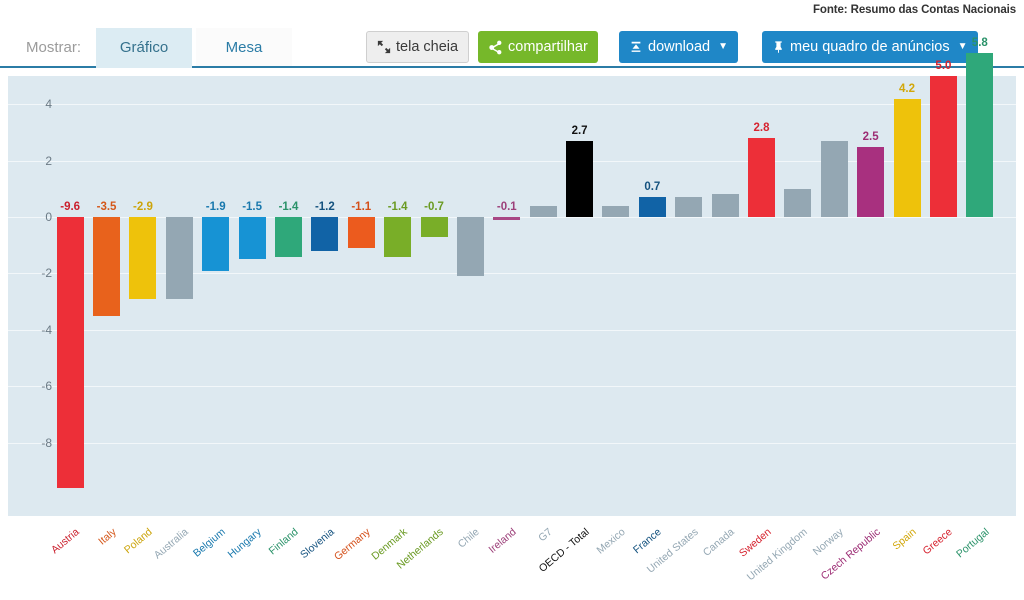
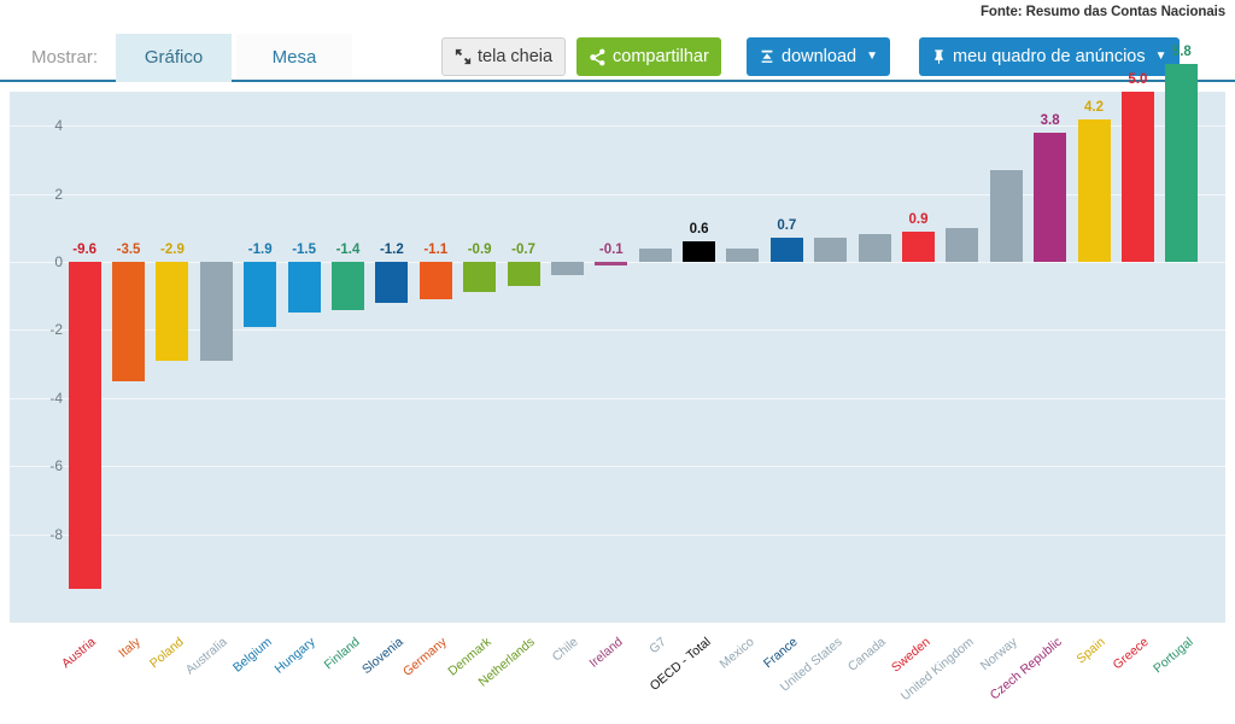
Denmark: -1.4 -> -0.9
Chile: -2.1 -> -0.4
OECD - Total: 2.7 -> 0.6
Sweden: 2.8 -> 0.9
Czech Republic: 2.5 -> 3.8
